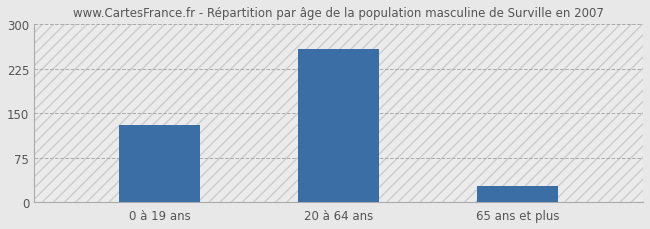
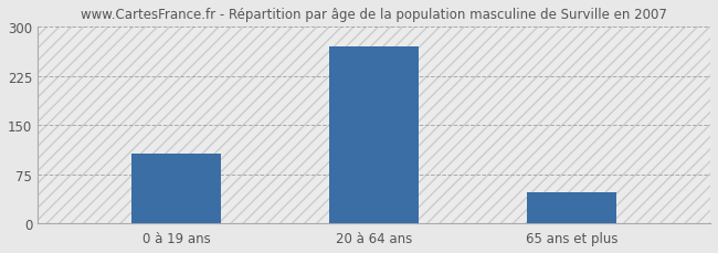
0 à 19 ans: 130 -> 106
20 à 64 ans: 258 -> 270
65 ans et plus: 28 -> 48
